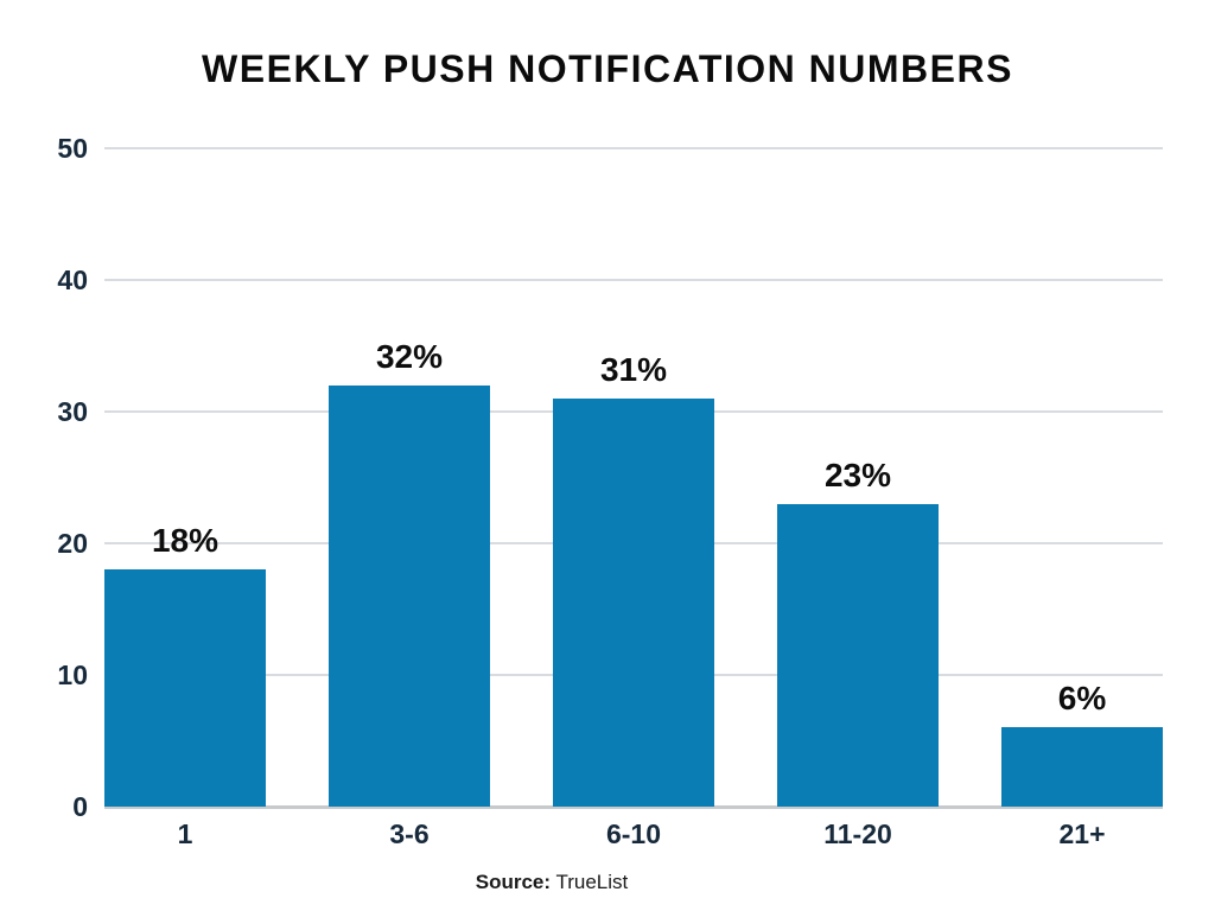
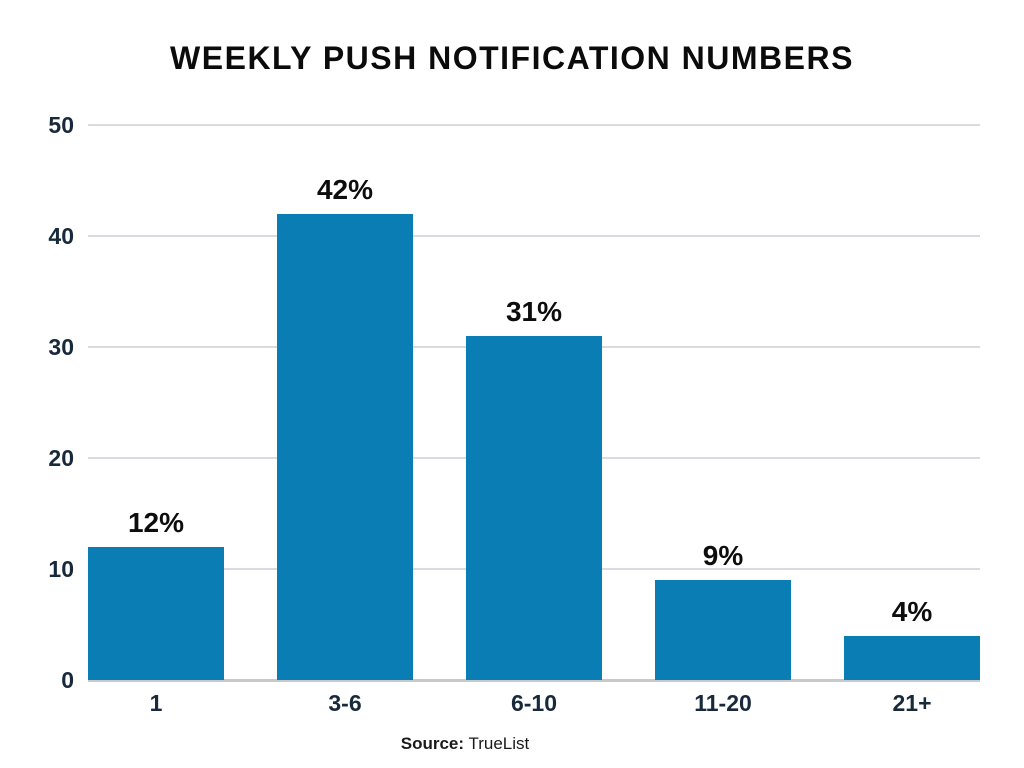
1: 18% -> 12%
3-6: 32% -> 42%
11-20: 23% -> 9%
21+: 6% -> 4%
